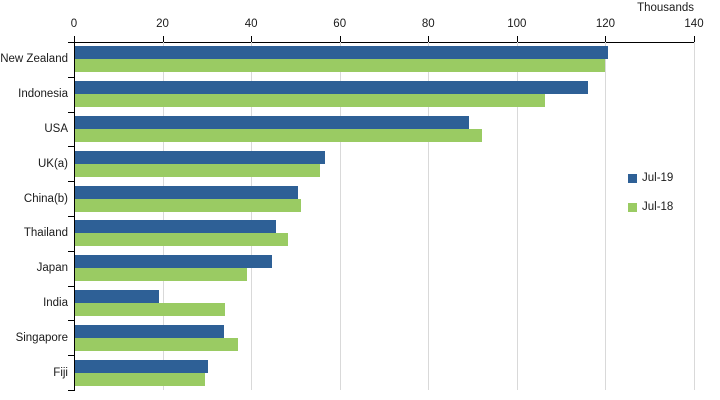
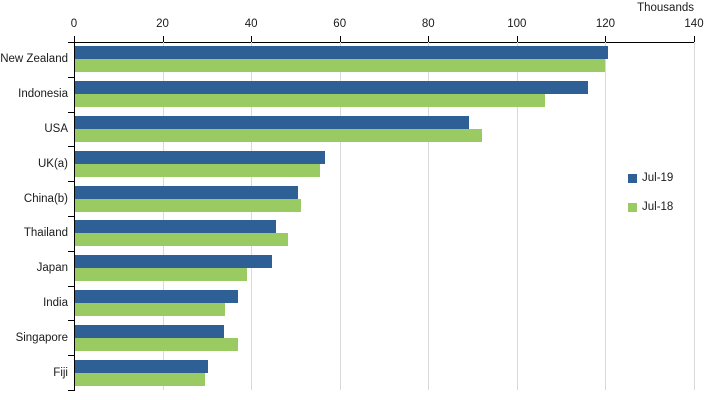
Jul-19/India: 19 -> 37
